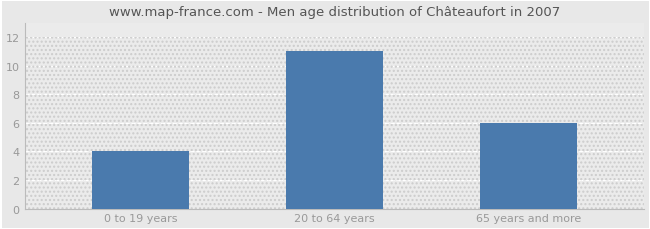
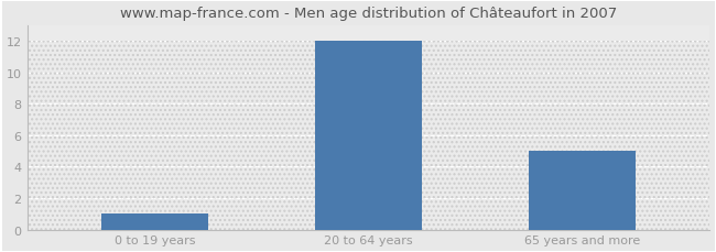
0 to 19 years: 4 -> 1
20 to 64 years: 11 -> 12
65 years and more: 6 -> 5
